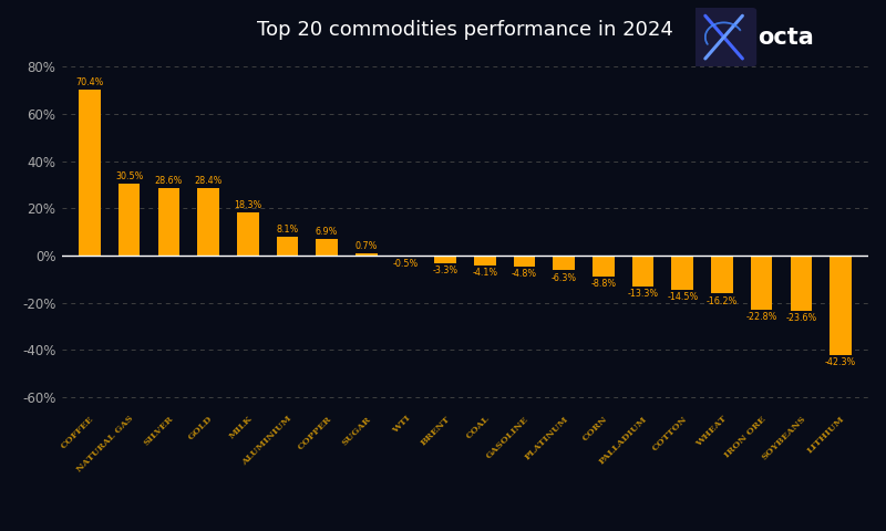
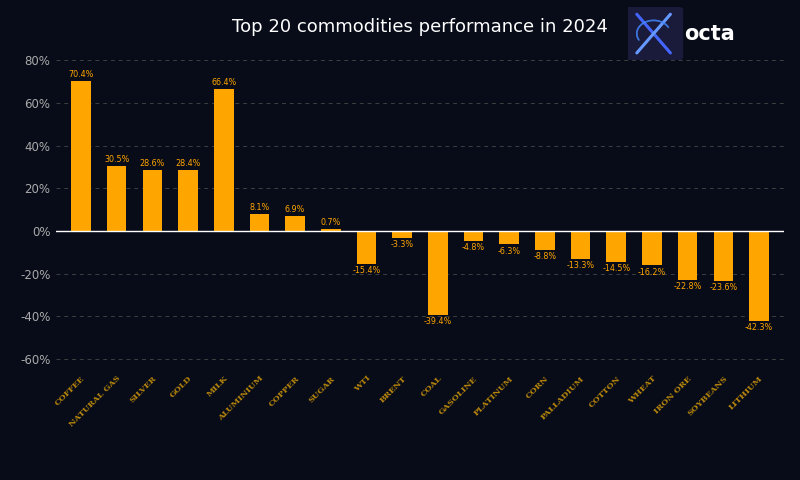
Top 20 commodities performance in 2024/MILK: 18.3% -> 66.4%
Top 20 commodities performance in 2024/WTI: -0.5% -> -15.4%
Top 20 commodities performance in 2024/COAL: -4.1% -> -39.4%
